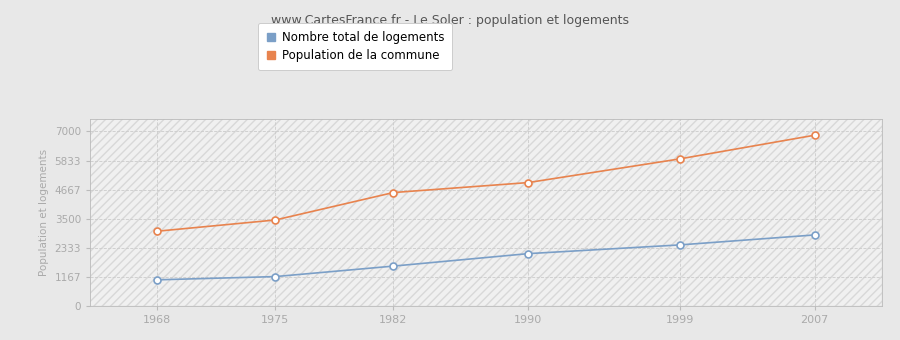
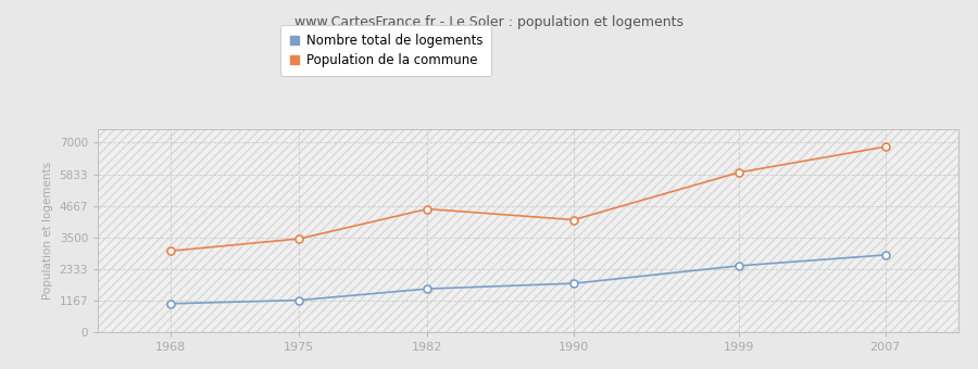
Nombre total de logements/1990: 2100 -> 1800
Population de la commune/1990: 4950 -> 4150
